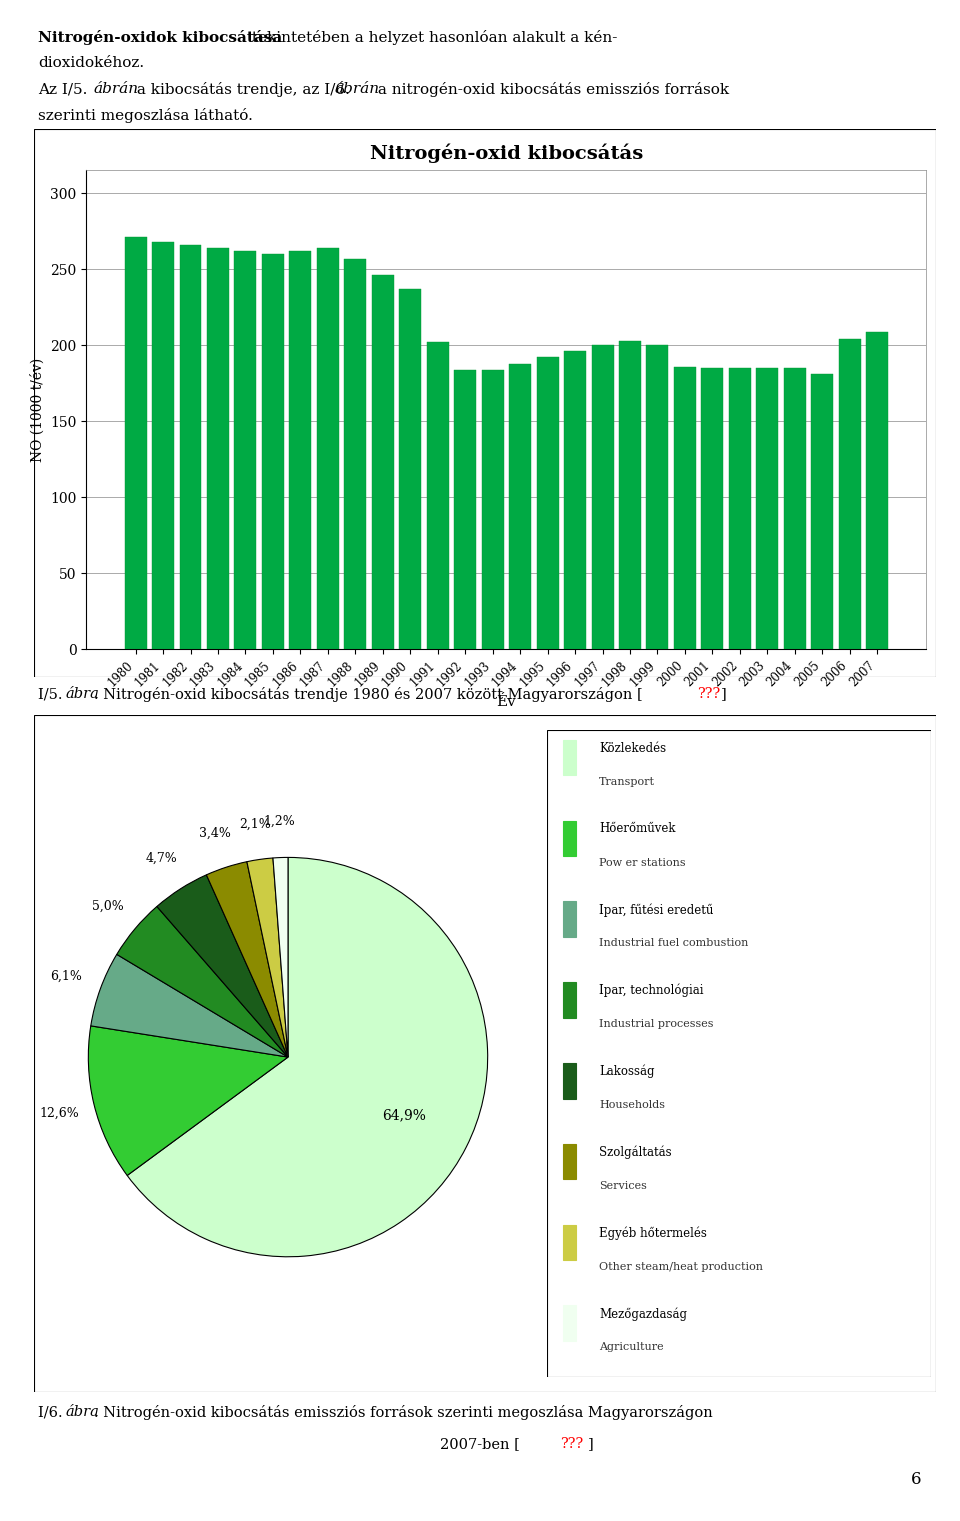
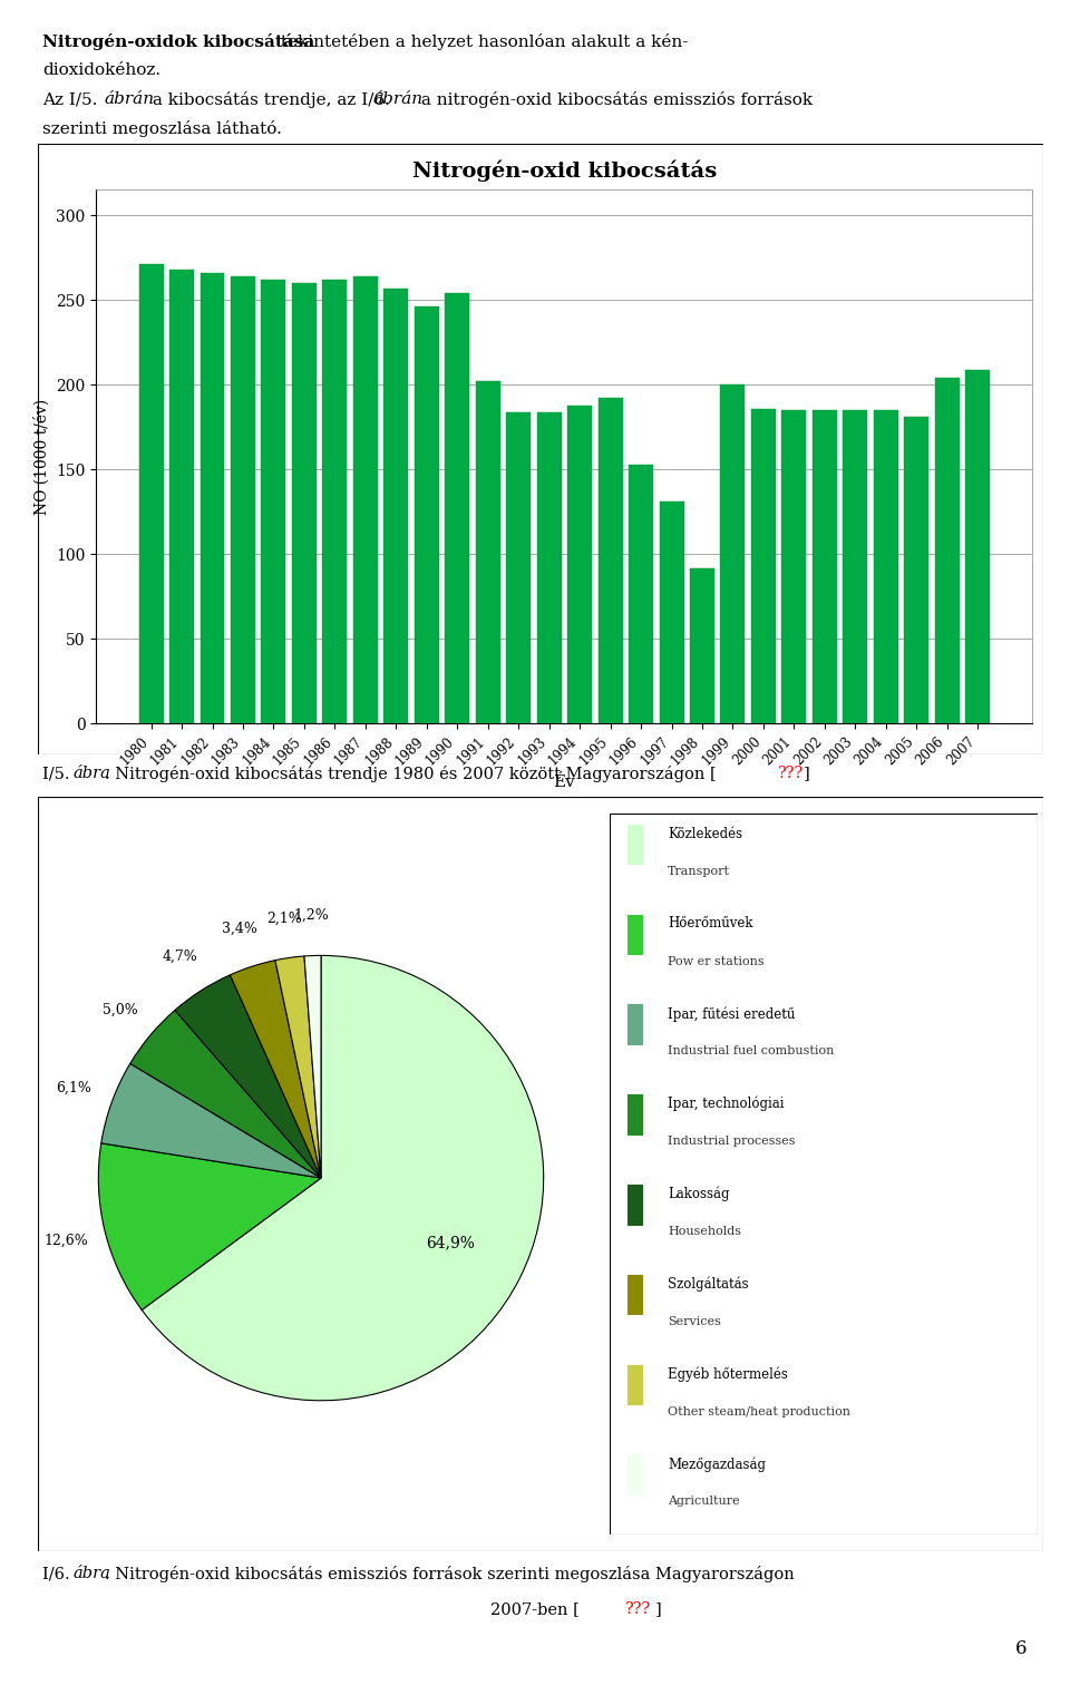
1990: 237 -> 254
1996: 196 -> 153
1997: 200 -> 131
1998: 203 -> 92
